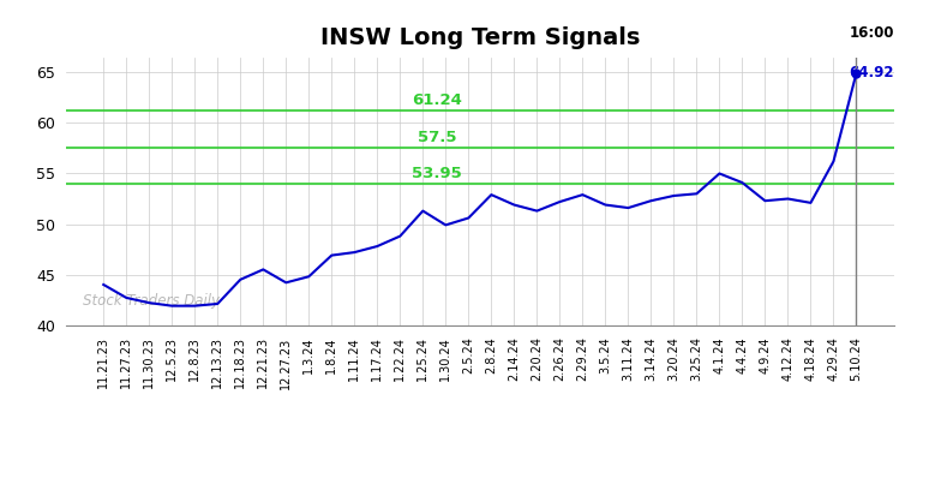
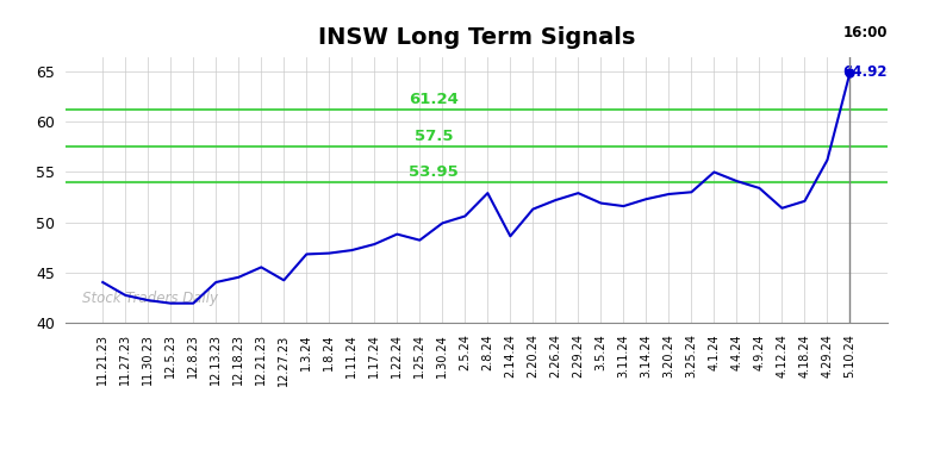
12.13.23: 42.1 -> 44.0
1.3.24: 44.8 -> 46.8
1.25.24: 51.3 -> 48.2
2.14.24: 51.9 -> 48.6
4.9.24: 52.3 -> 53.4
4.12.24: 52.5 -> 51.4
